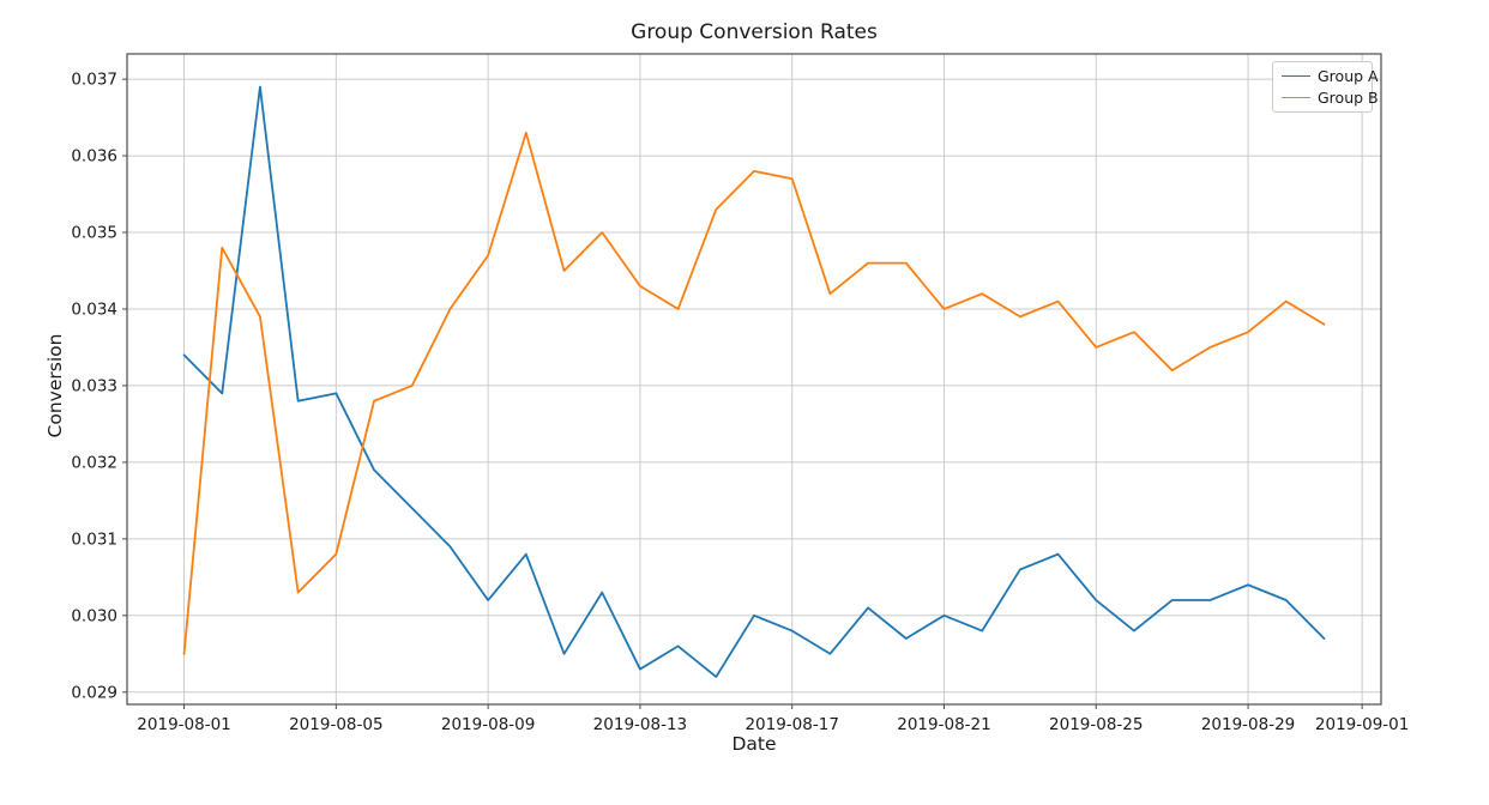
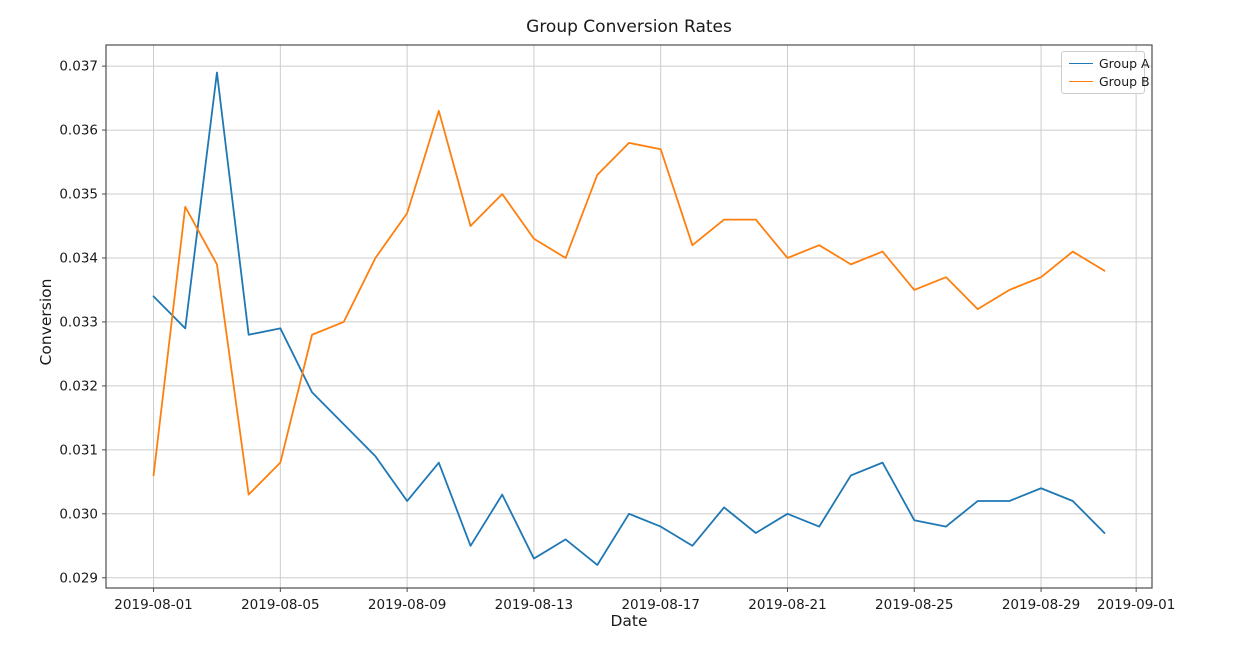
Group B/2019-08-01: 0.0295 -> 0.0306
Group A/2019-08-25: 0.0302 -> 0.0299
